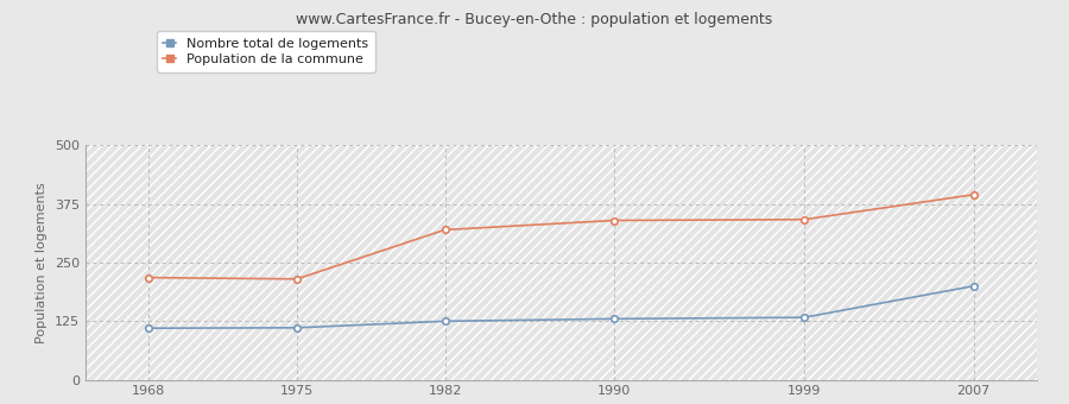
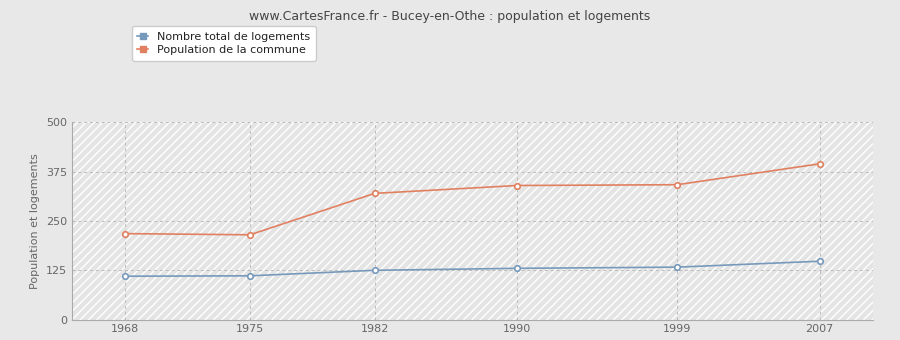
Nombre total de logements/2007: 200 -> 148
